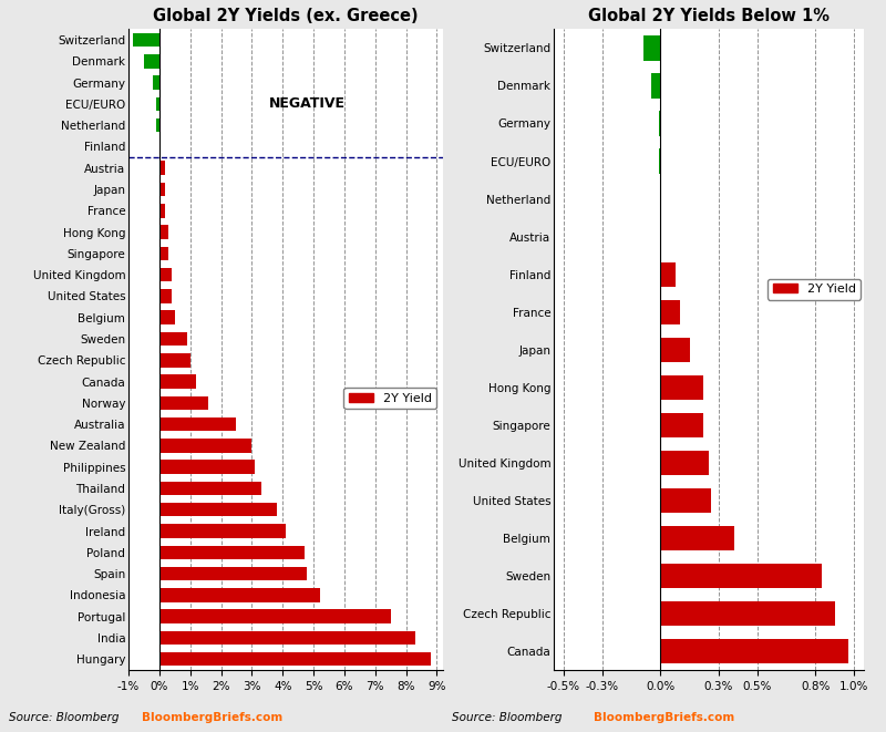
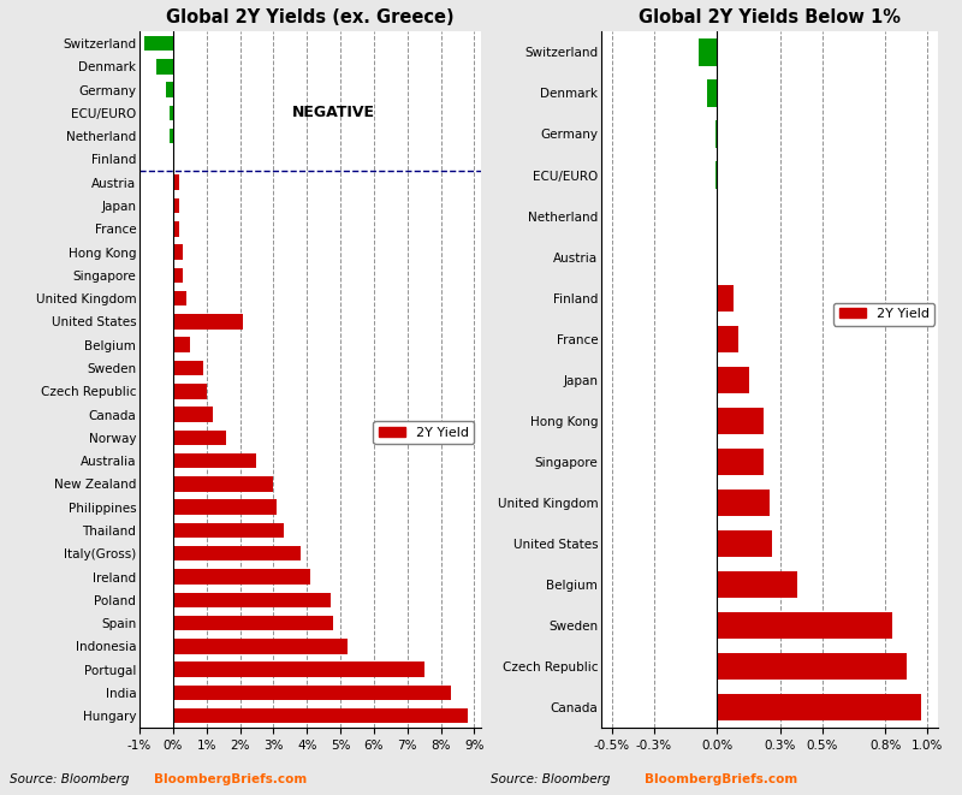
Global 2Y Yields (ex. Greece)/United States: 0.40% -> 2.10%
